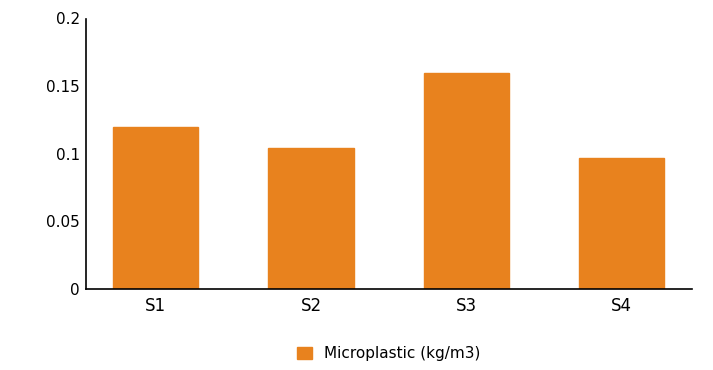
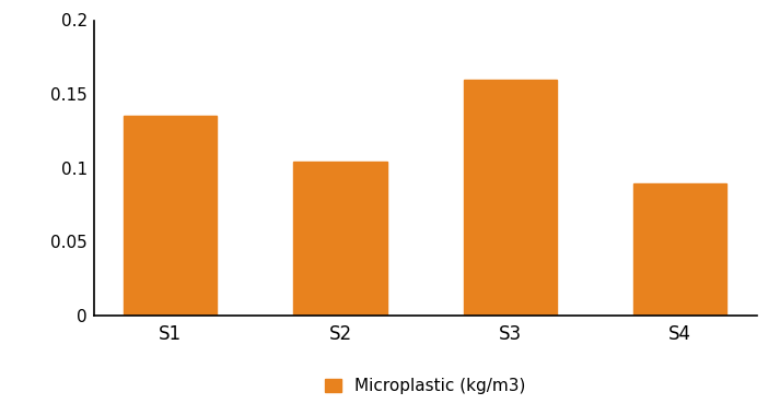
S1: 0.120 -> 0.135
S4: 0.097 -> 0.089
